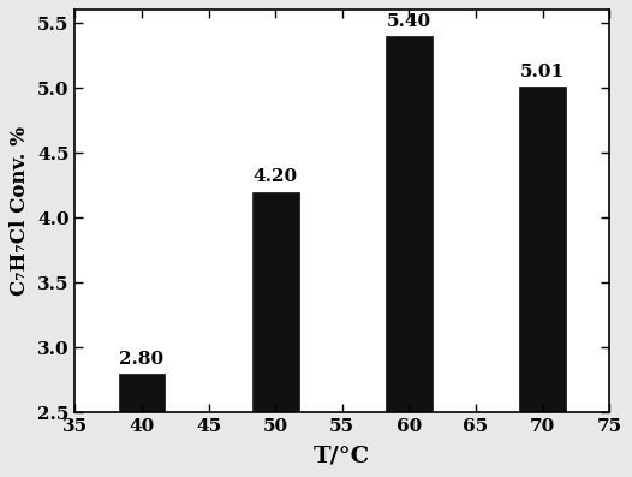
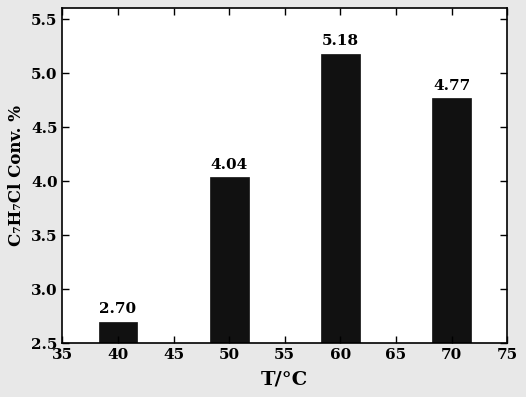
40: 2.80 -> 2.70
50: 4.20 -> 4.04
60: 5.40 -> 5.18
70: 5.01 -> 4.77
